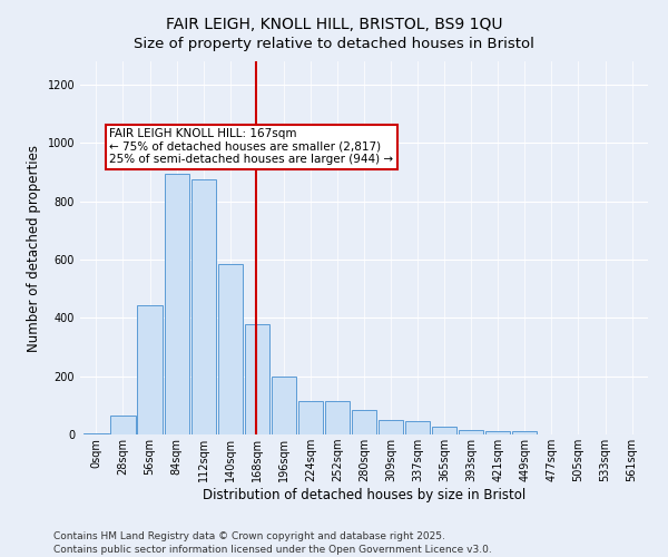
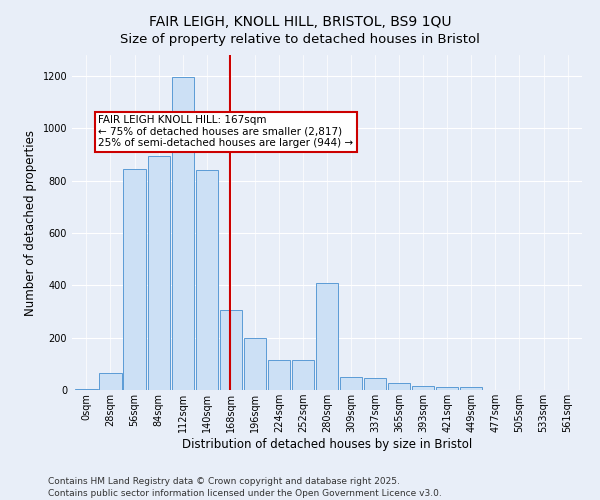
56sqm: 445 -> 845
112sqm: 875 -> 1195
140sqm: 585 -> 840
168sqm: 380 -> 305
280sqm: 85 -> 410
